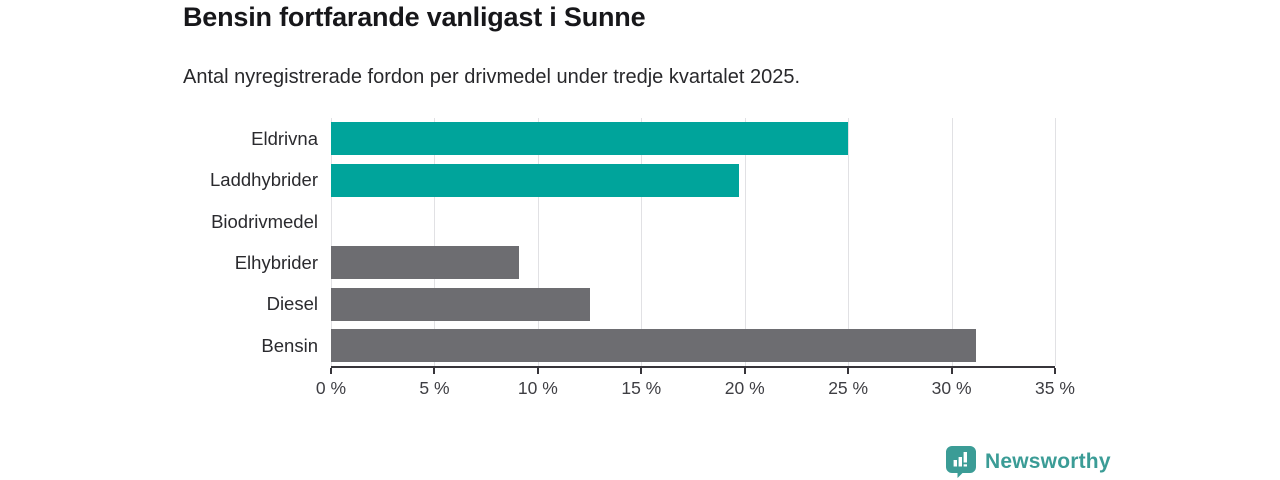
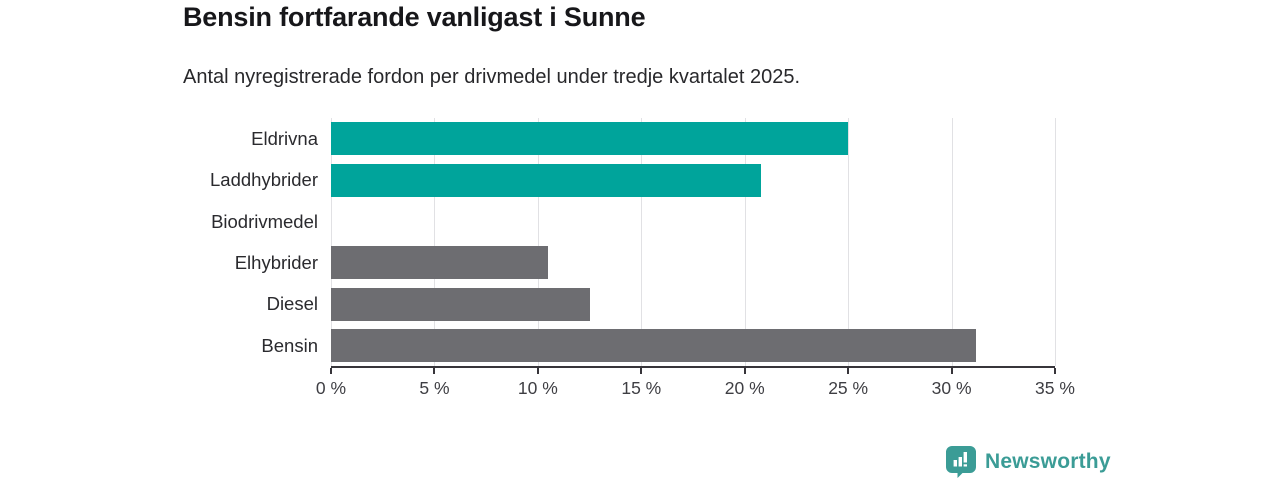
Laddhybrider: 19.7% -> 20.8%
Elhybrider: 9.1% -> 10.5%
